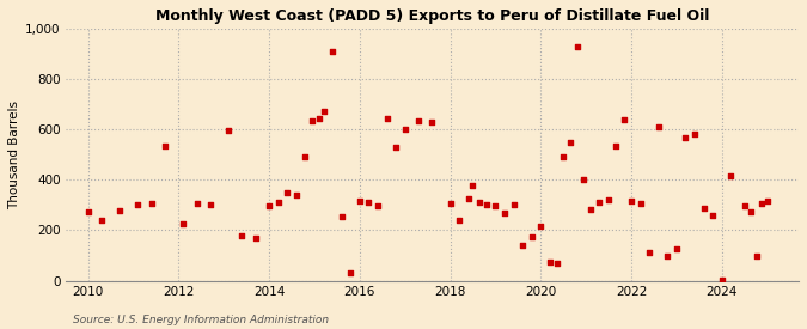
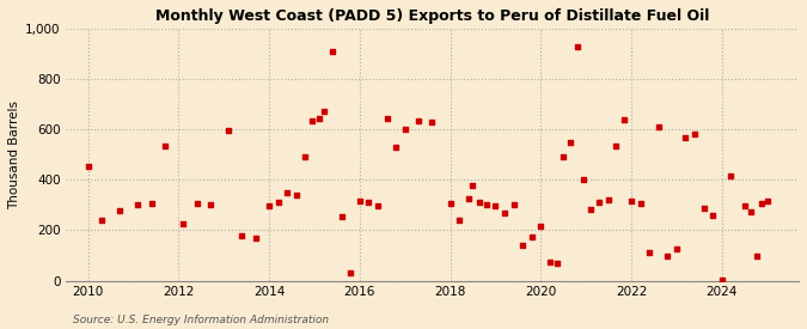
2010: 275 -> 455
